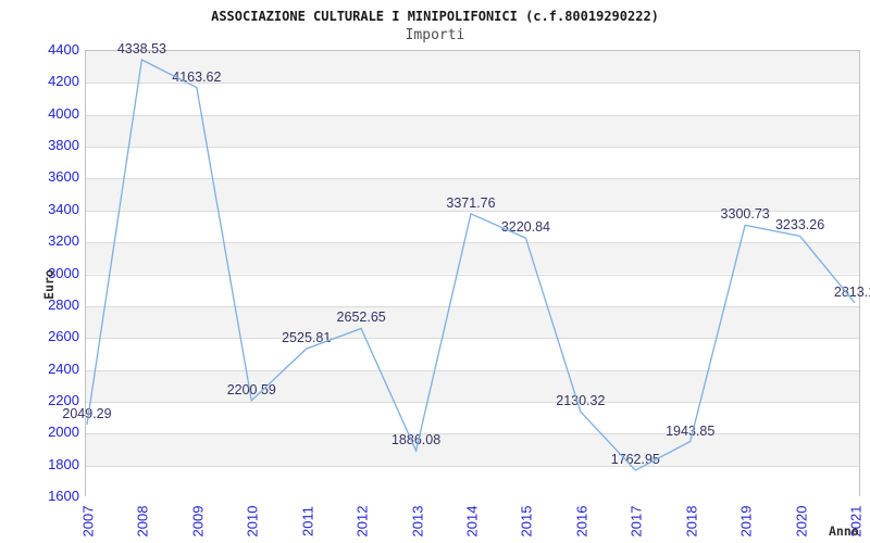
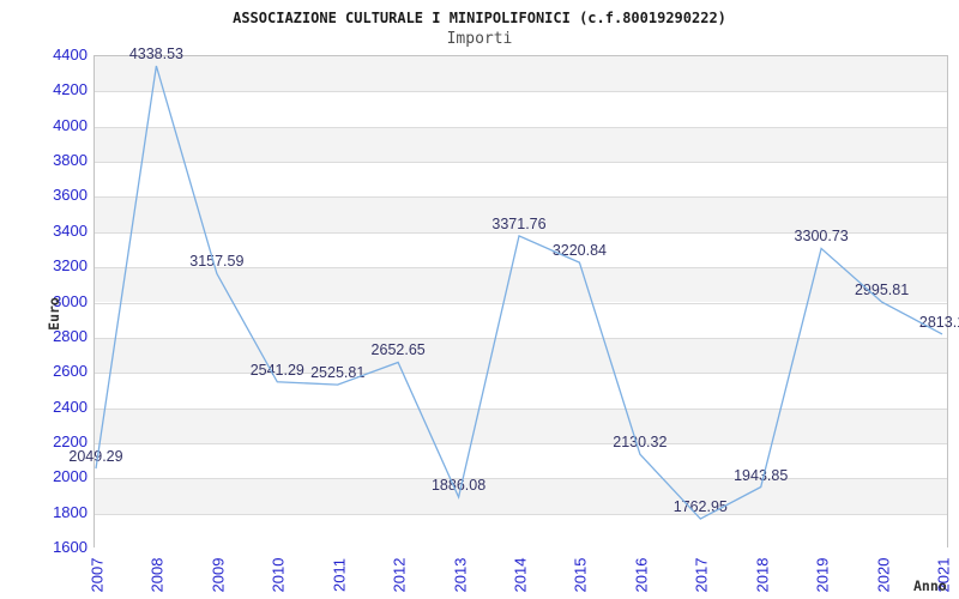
2009: 4163.62 -> 3157.59
2010: 2200.59 -> 2541.29
2020: 3233.26 -> 2995.81
